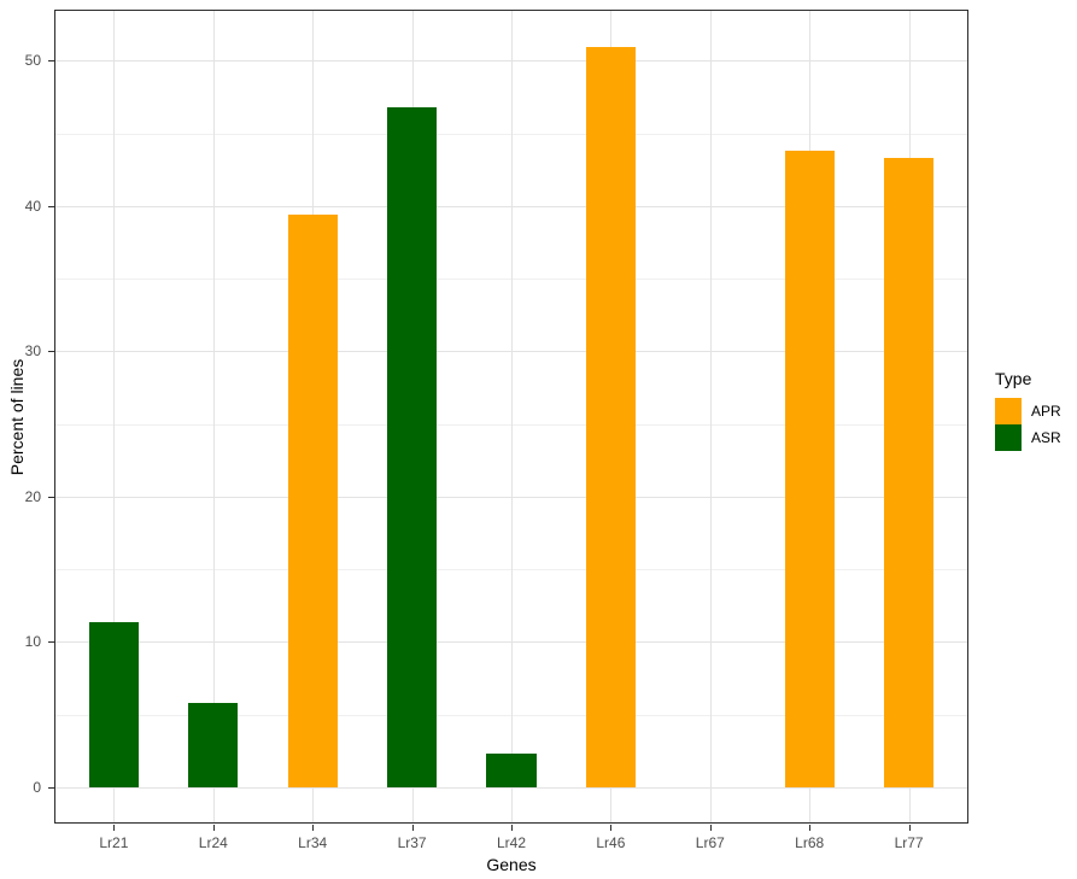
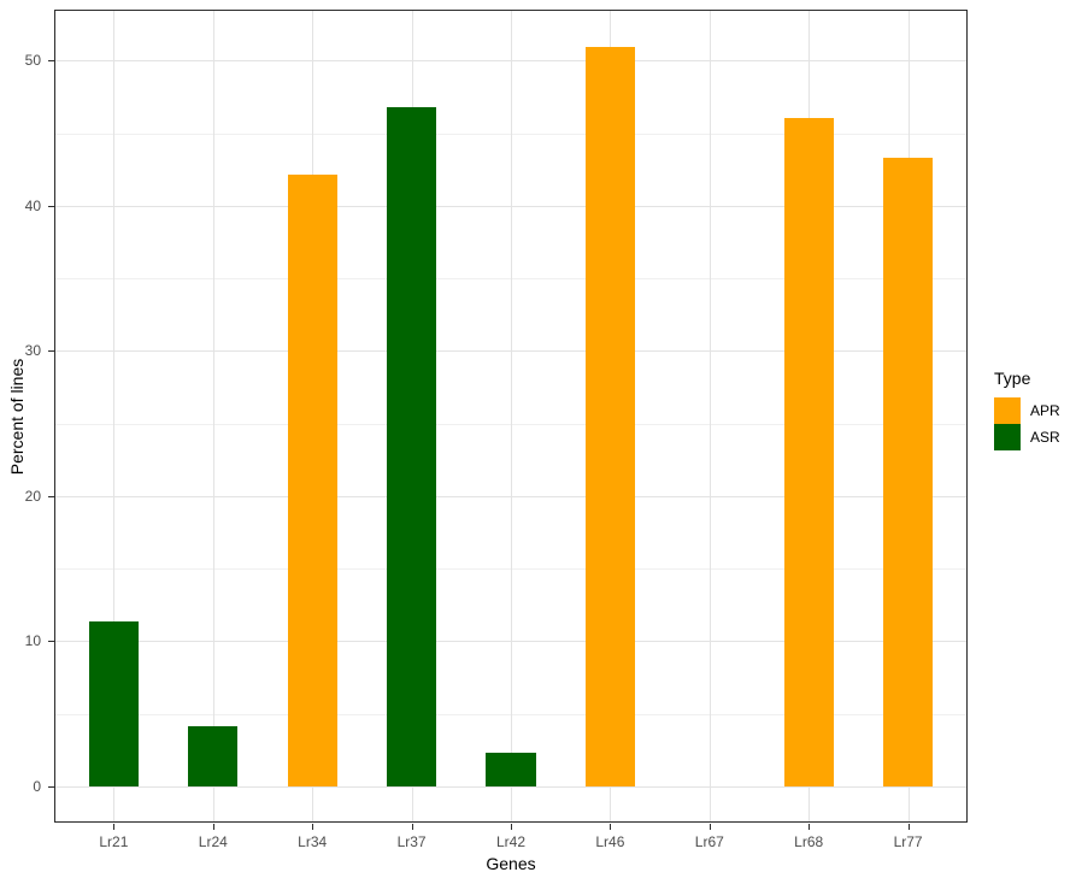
Lr24: 5.8 -> 4.1
Lr34: 39.4 -> 42.1
Lr68: 43.8 -> 46.0
